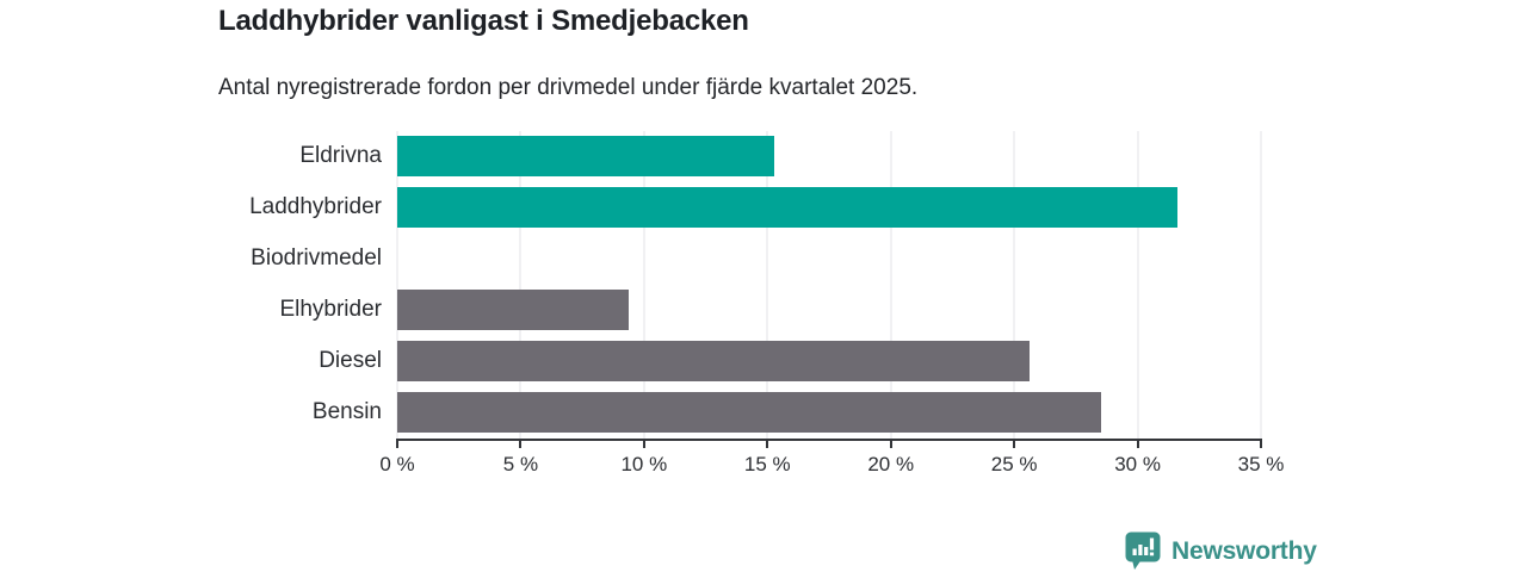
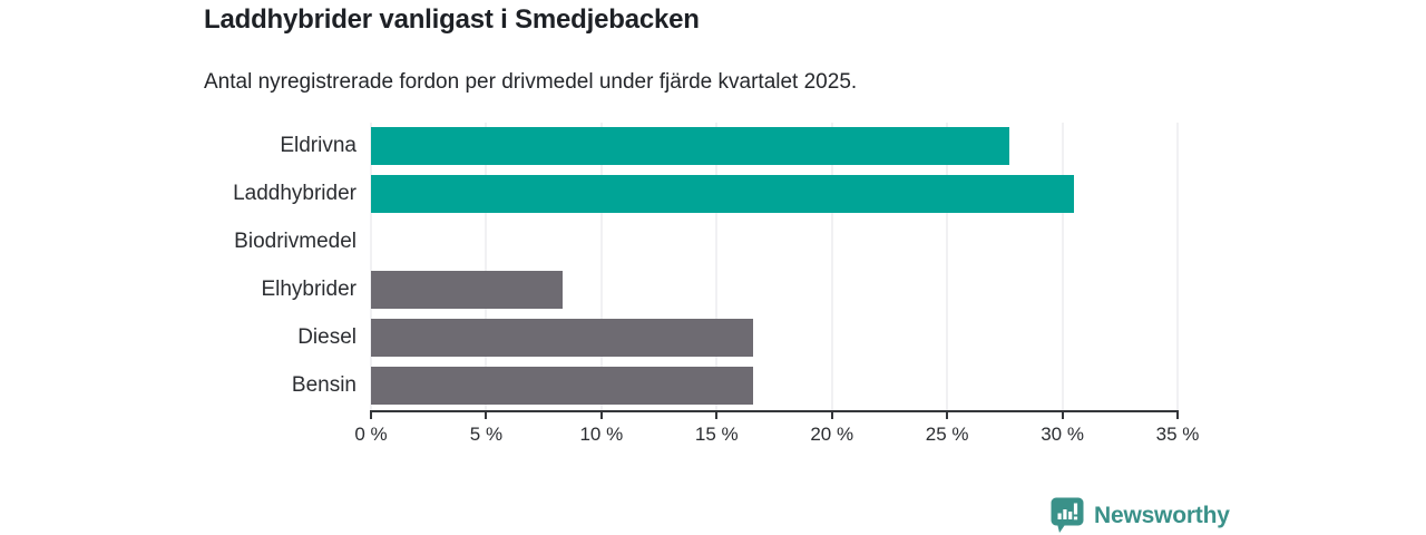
Eldrivna: 15.3% -> 27.7%
Laddhybrider: 31.6% -> 30.5%
Elhybrider: 9.4% -> 8.3%
Diesel: 25.6% -> 16.6%
Bensin: 28.5% -> 16.6%
